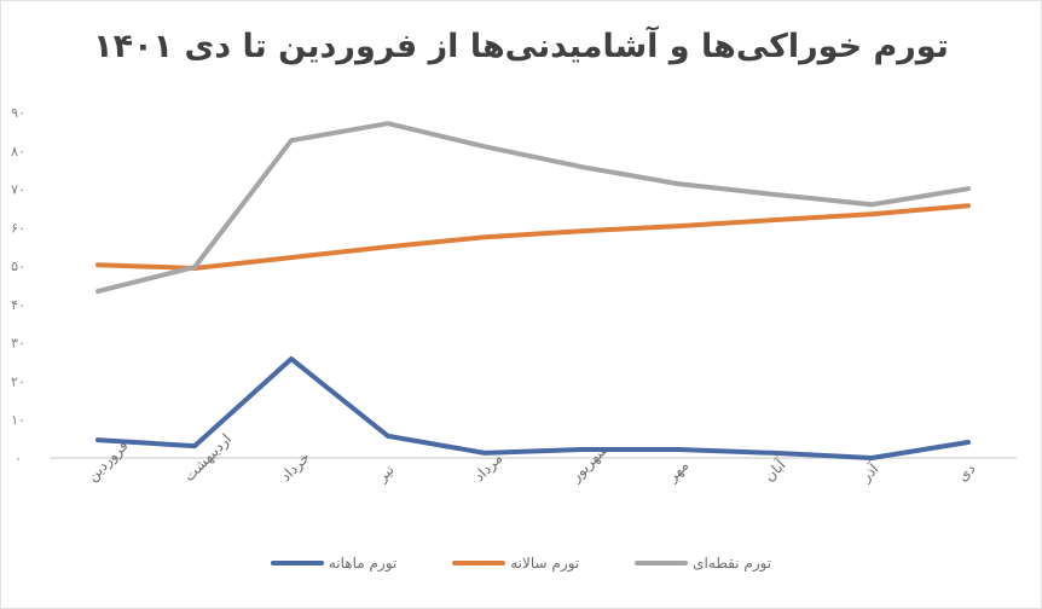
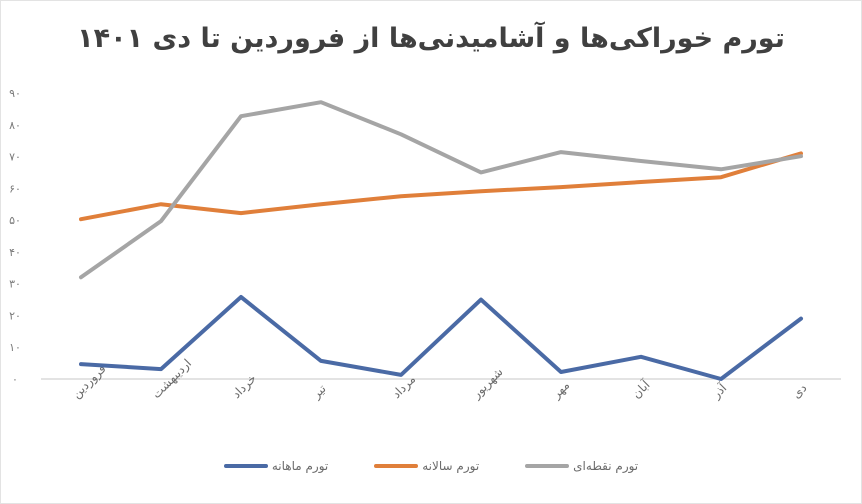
تورم نقطه‌ای/فروردین: 43 -> 32
تورم سالانه/اردیبهشت: 49 -> 55
تورم نقطه‌ای/مرداد: 81 -> 77
تورم ماهانه/شهریور: 2 -> 25
تورم نقطه‌ای/شهریور: 76 -> 65
تورم ماهانه/آبان: 1 -> 7
تورم ماهانه/دی: 4 -> 19
تورم سالانه/دی: 66 -> 71
